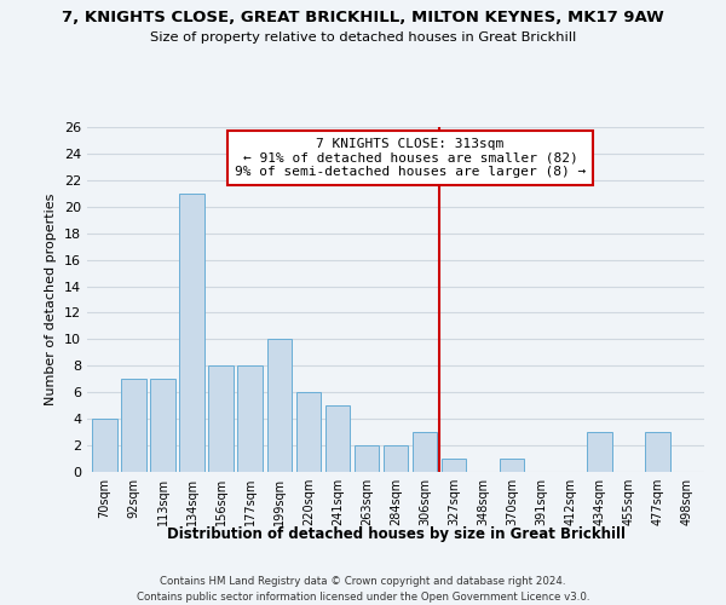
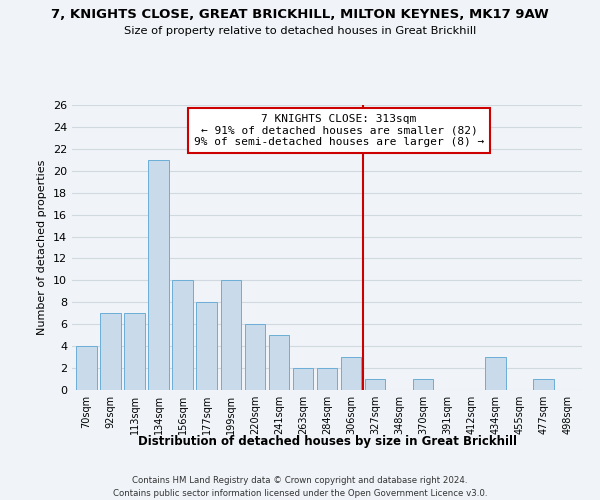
156sqm: 8 -> 10
477sqm: 3 -> 1
